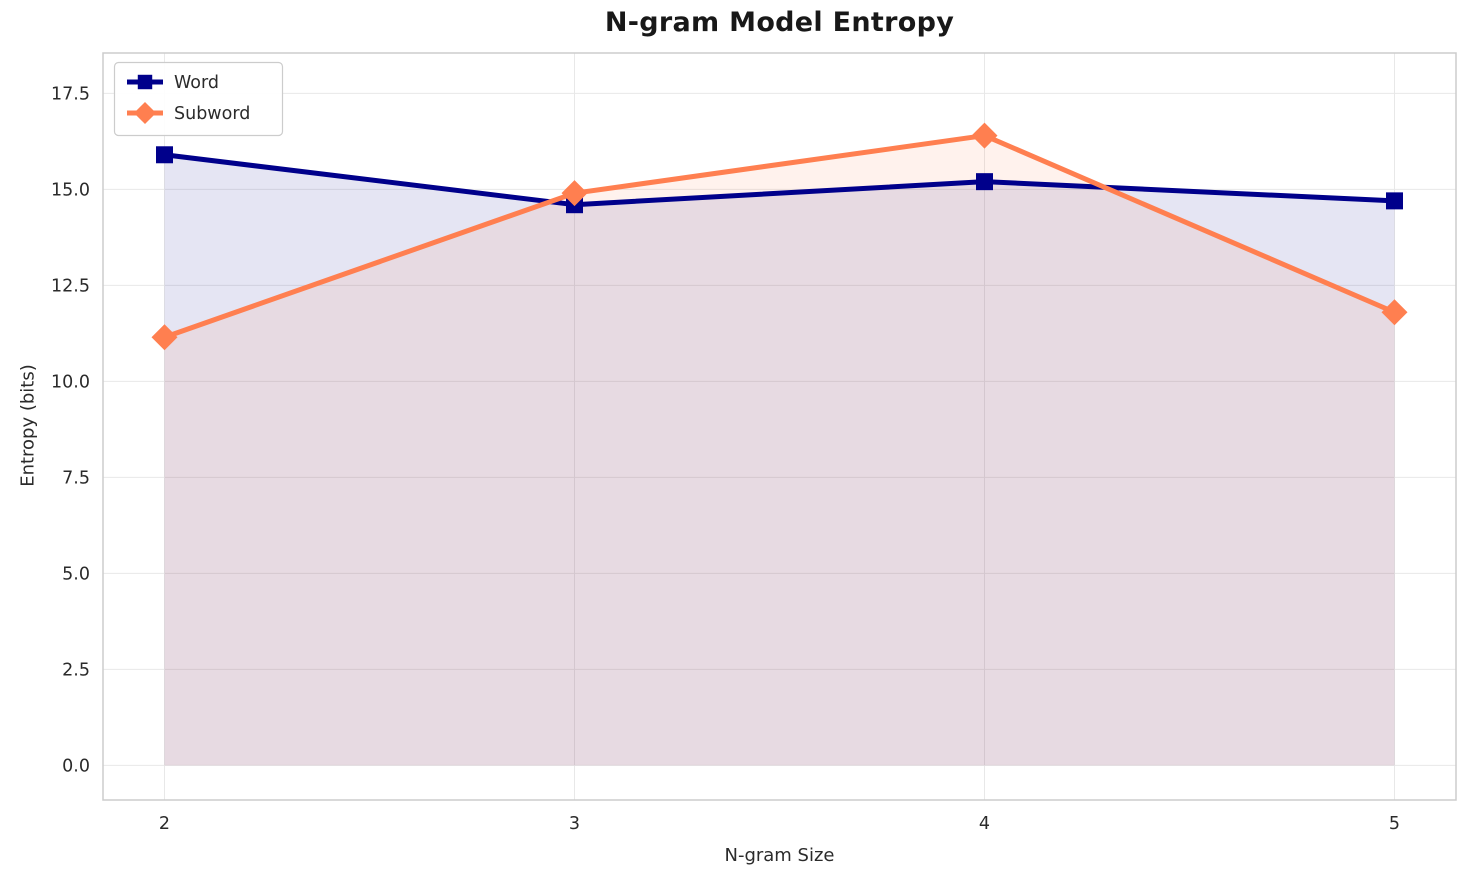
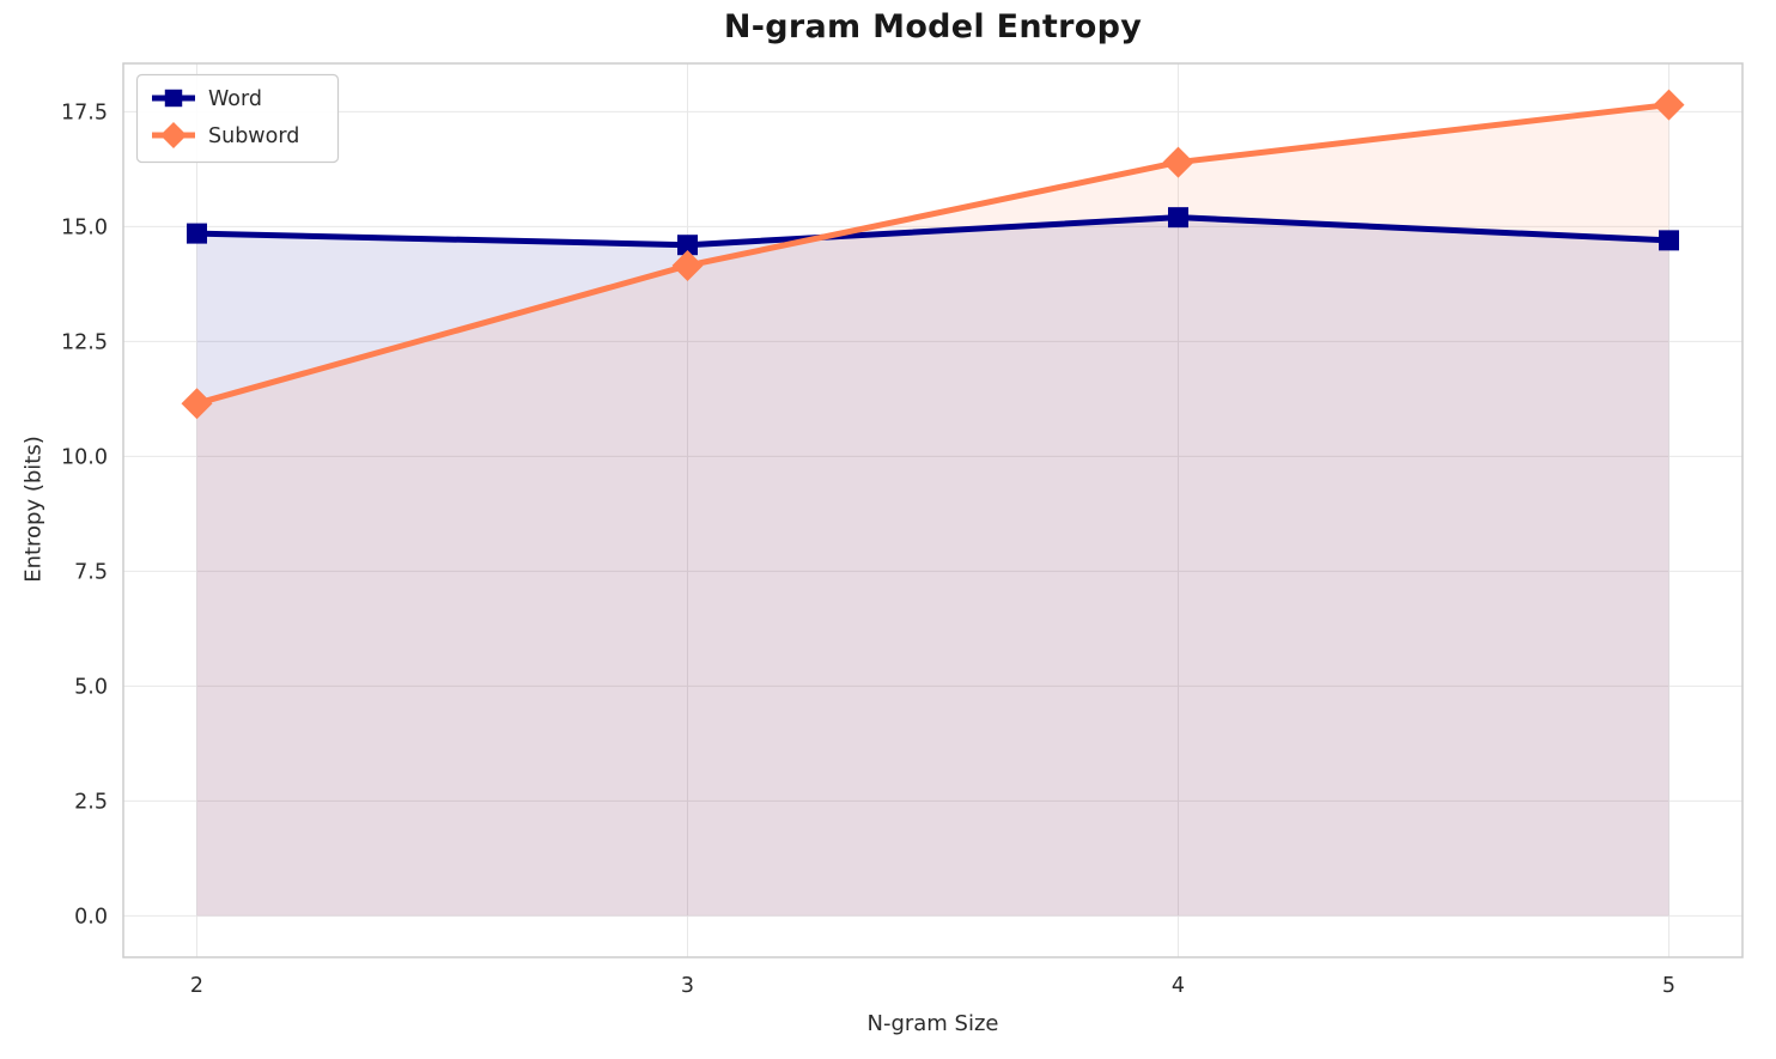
Word/2: 15.9 -> 14.8
Subword/3: 14.9 -> 14.2
Subword/5: 11.8 -> 17.6
